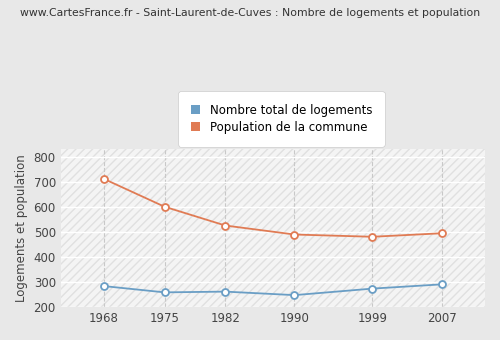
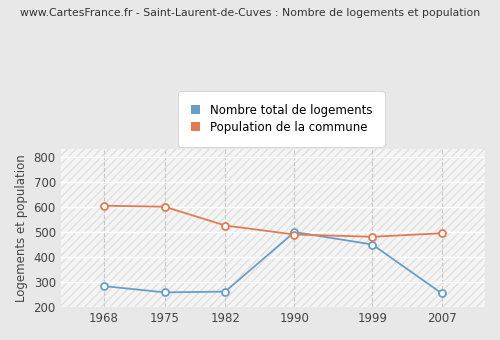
Population de la commune/1968: 712 -> 605
Nombre total de logements/1990: 248 -> 500
Nombre total de logements/1999: 274 -> 450
Nombre total de logements/2007: 291 -> 255
